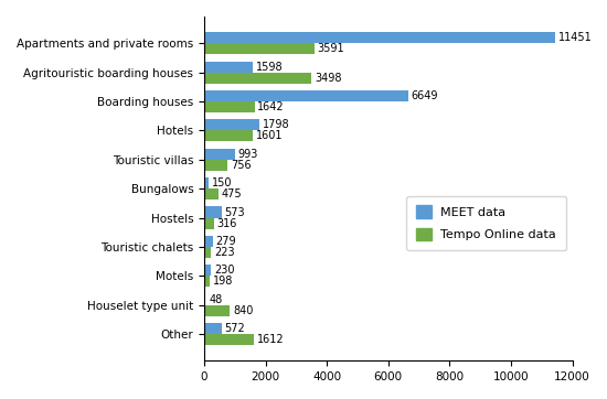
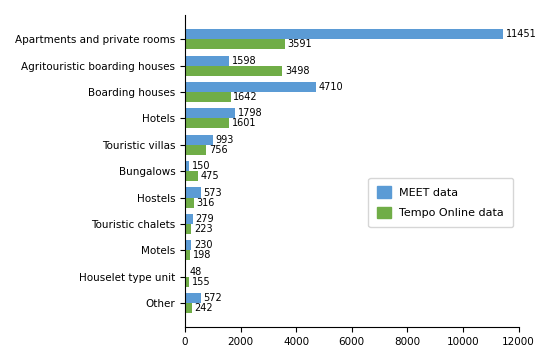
MEET data/Boarding houses: 6649 -> 4710
Tempo Online data/Houselet type unit: 840 -> 155
Tempo Online data/Other: 1612 -> 242
